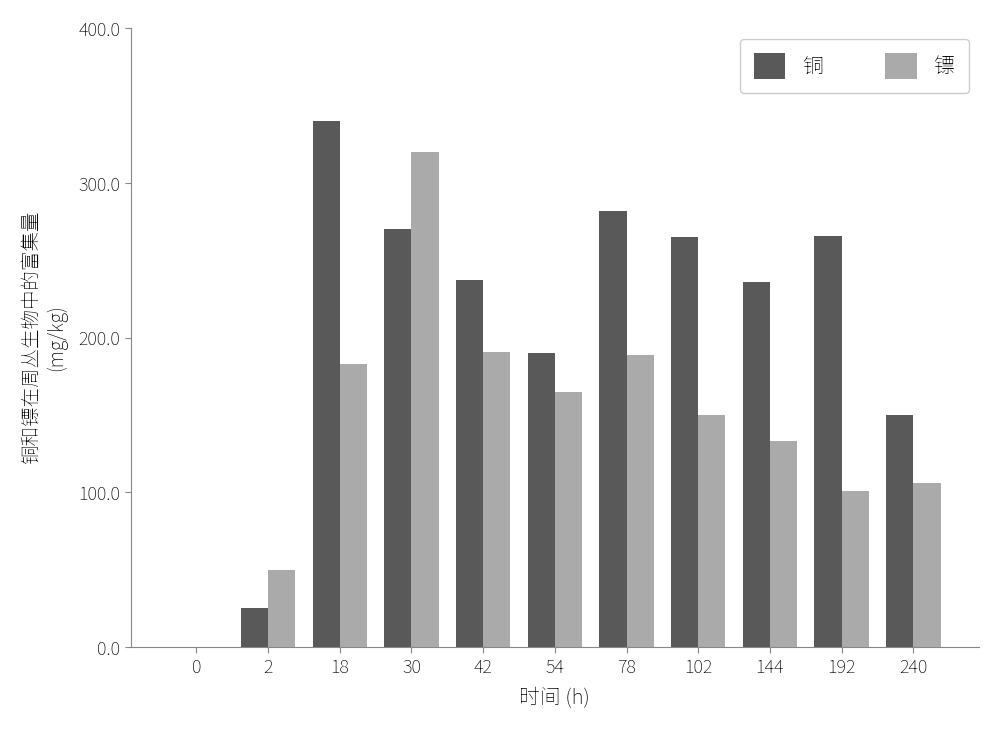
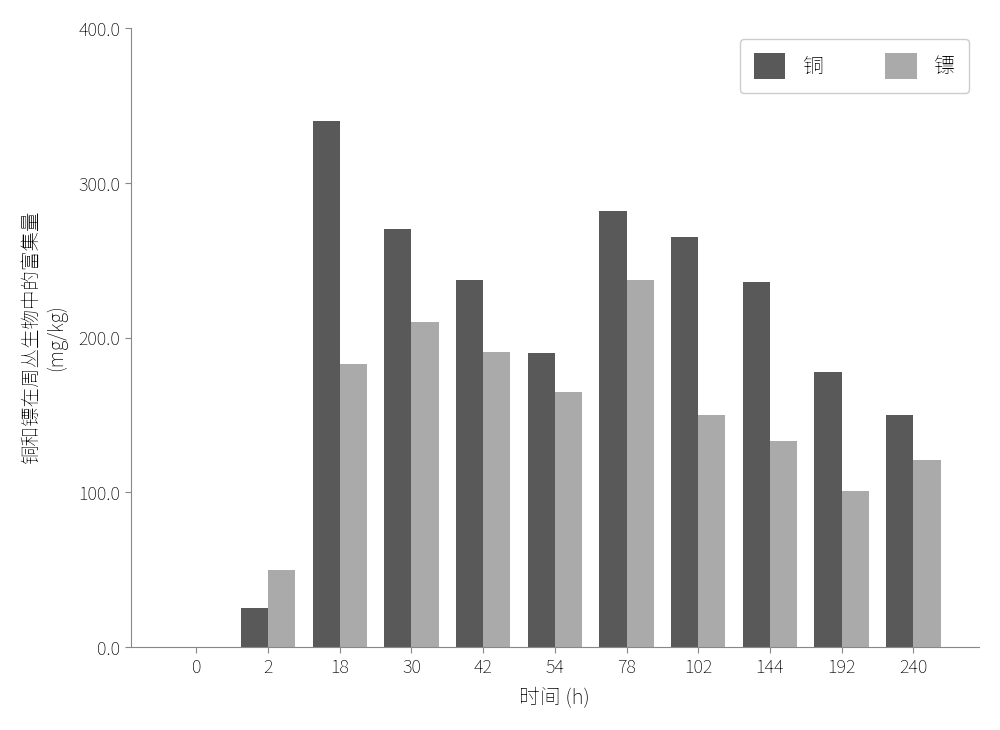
镖/30: 320 -> 210
镖/78: 189 -> 237
铜/192: 266 -> 178
镖/240: 106 -> 121
